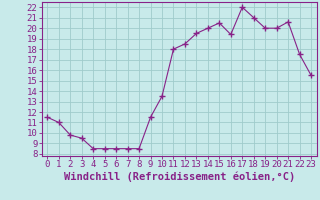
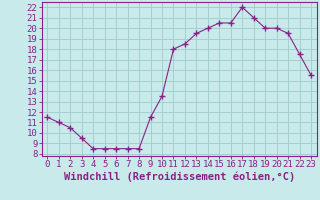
2: 9.8 -> 10.5
16: 19.4 -> 20.5
21: 20.6 -> 19.5
